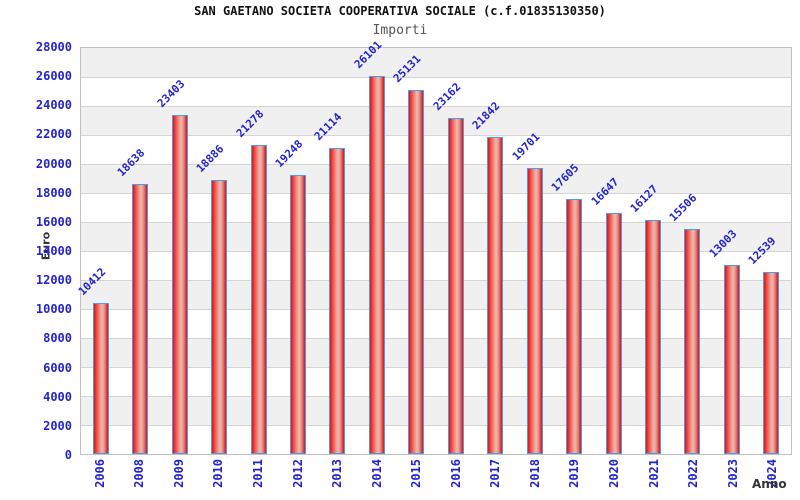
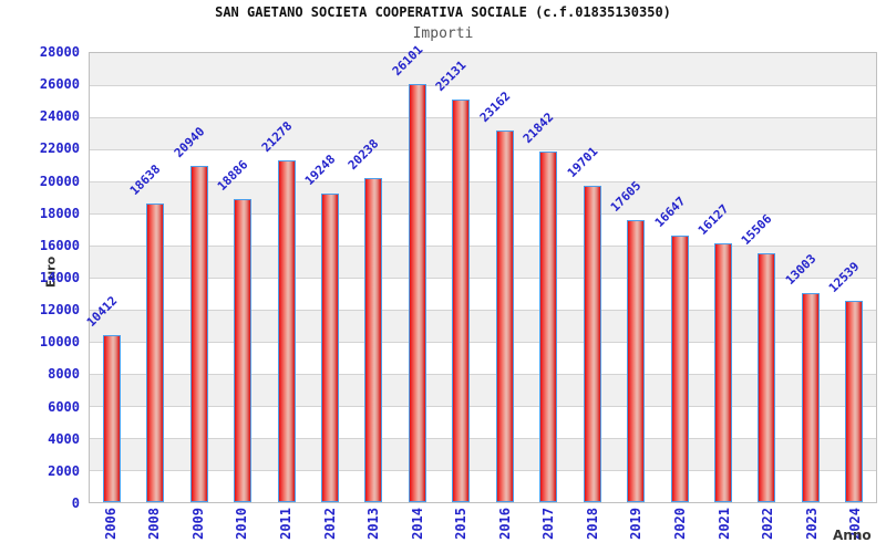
2009: 23403 -> 20940
2013: 21114 -> 20238
